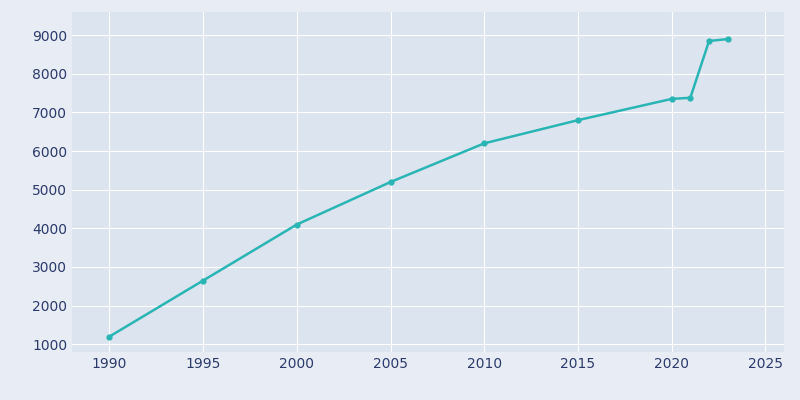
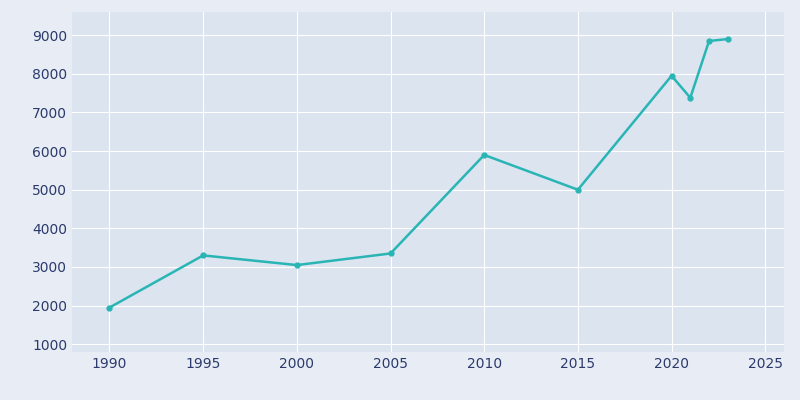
1990: 1200 -> 1950
1995: 2650 -> 3300
2000: 4100 -> 3050
2005: 5200 -> 3350
2010: 6200 -> 5900
2015: 6800 -> 5000
2020: 7350 -> 7950
